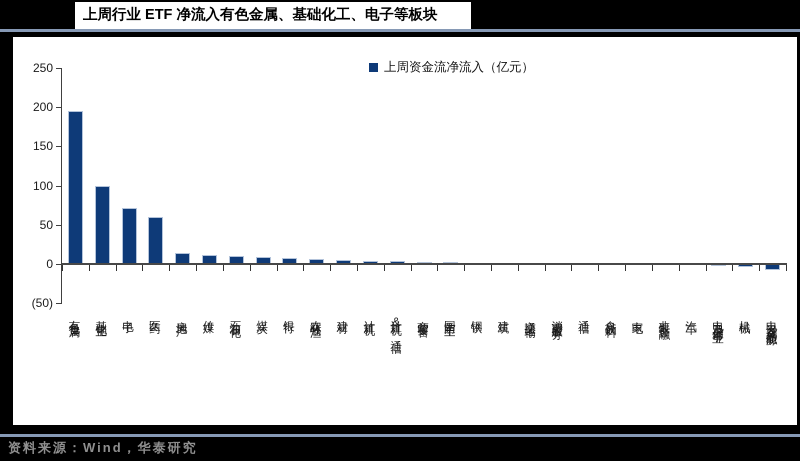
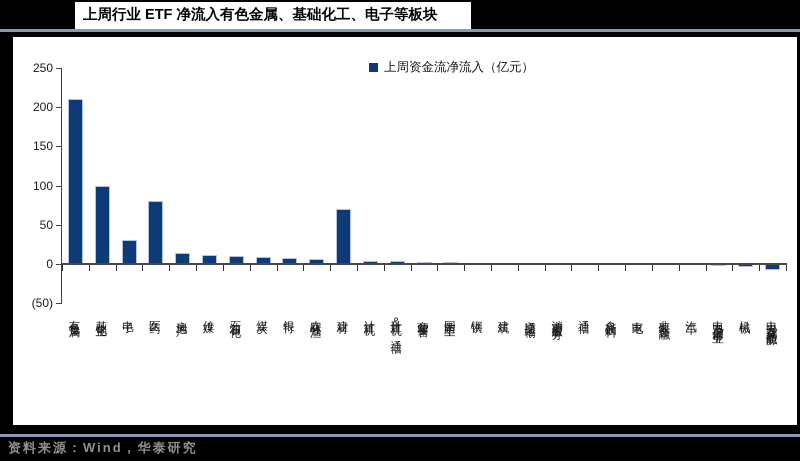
有色金属: 200 -> 210
电子: 70 -> 30
医药: 60 -> 80
建材: 10 -> 70
